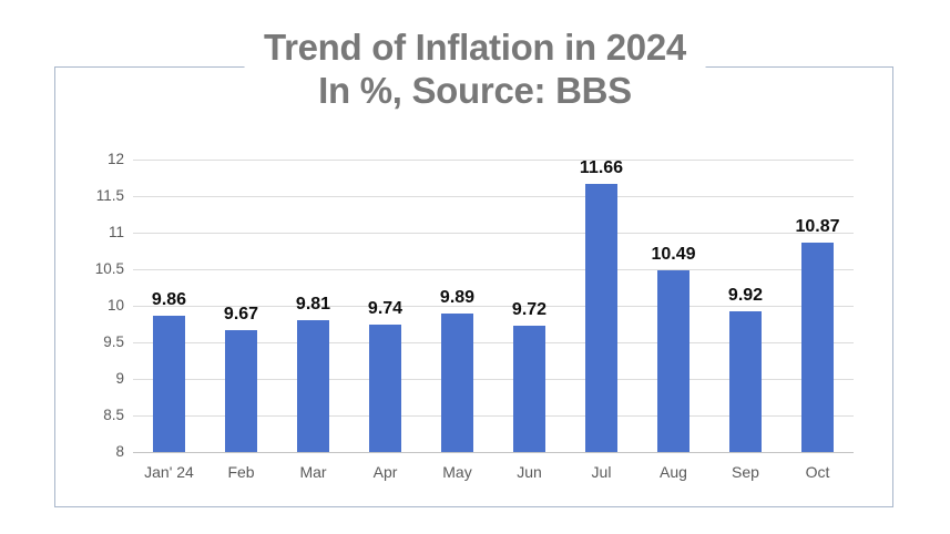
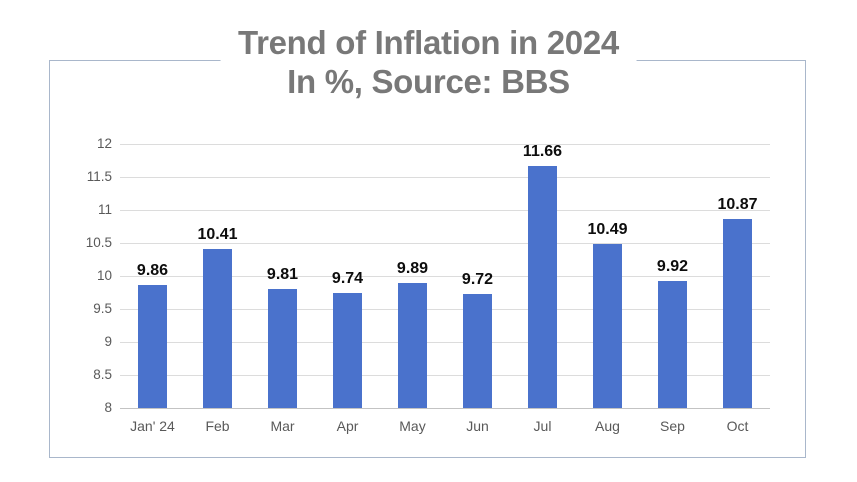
Feb: 9.67 -> 10.41
